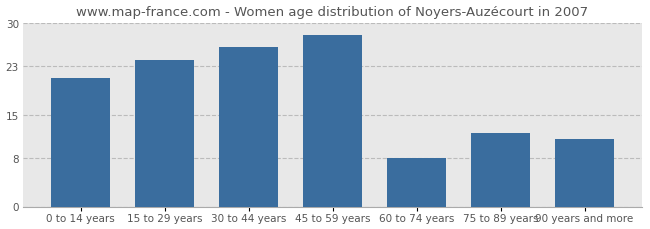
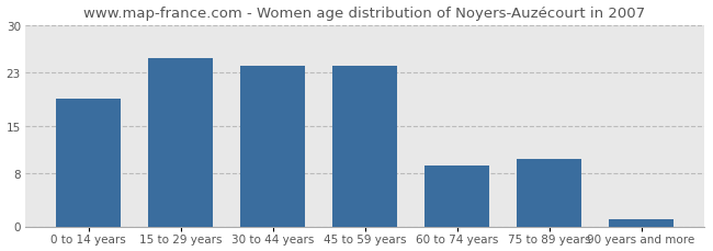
0 to 14 years: 21 -> 19
15 to 29 years: 24 -> 25
30 to 44 years: 26 -> 24
45 to 59 years: 28 -> 24
60 to 74 years: 8 -> 9
75 to 89 years: 12 -> 10
90 years and more: 11 -> 1
